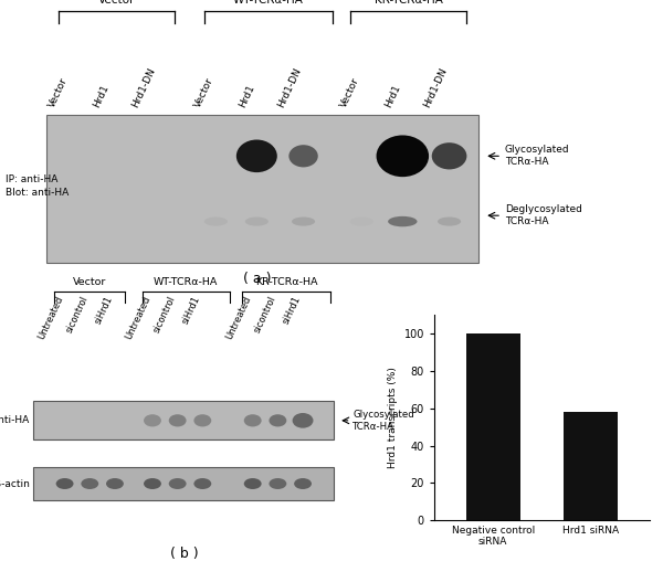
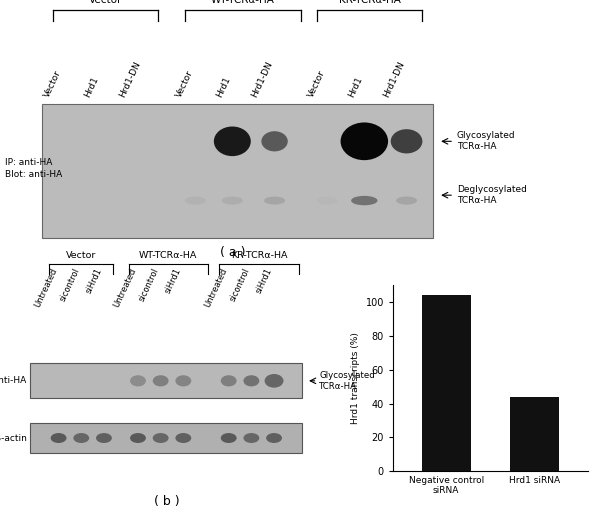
Negative control siRNA: 100 -> 104
Hrd1 siRNA: 58 -> 44
